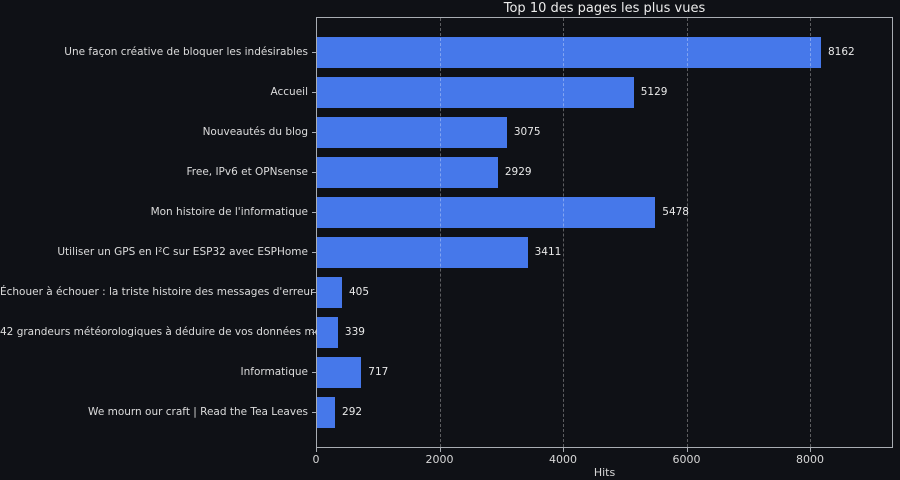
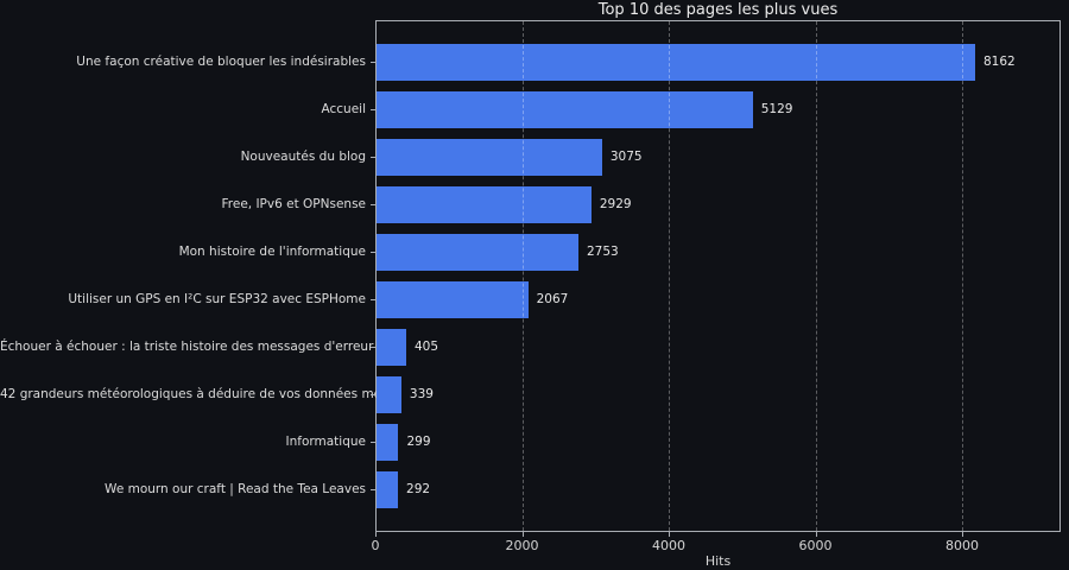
Mon histoire de l'informatique: 5478 -> 2753
Utiliser un GPS en I²C sur ESP32 avec ESPHome: 3411 -> 2067
Informatique: 717 -> 299
